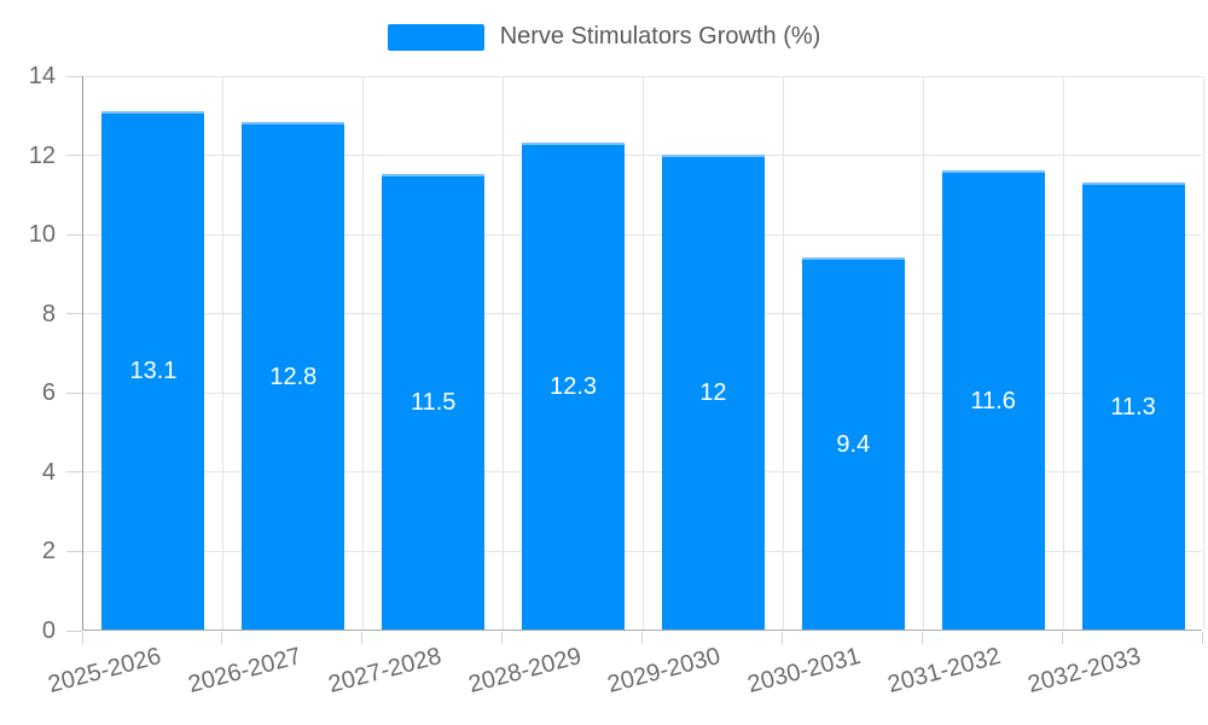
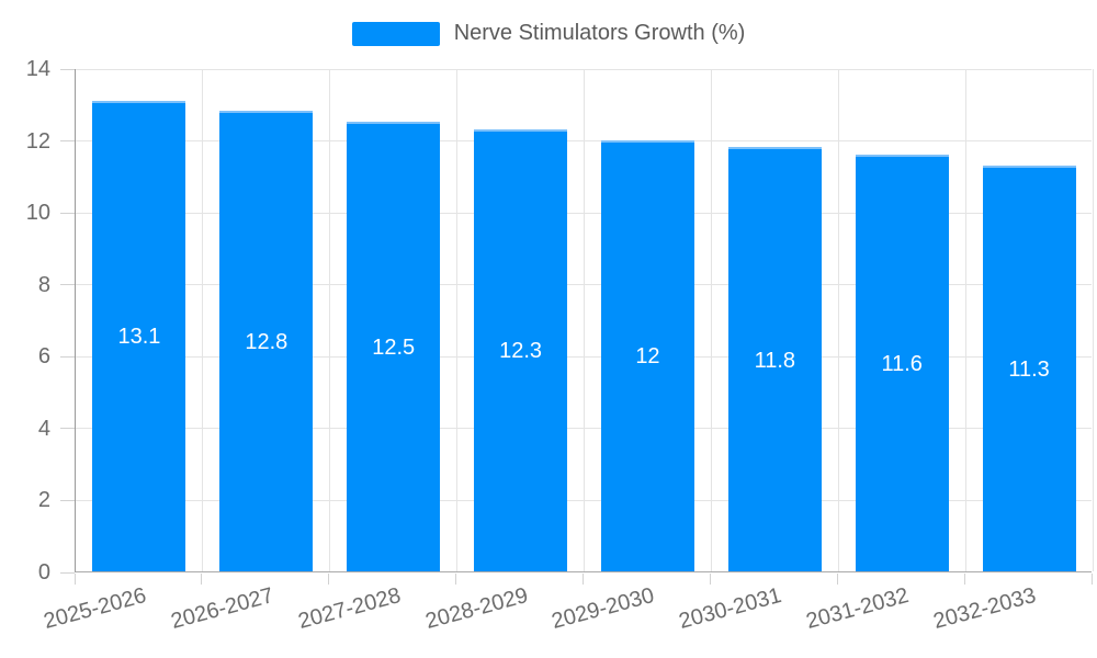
2027-2028: 11.5 -> 12.5
2030-2031: 9.4 -> 11.8
